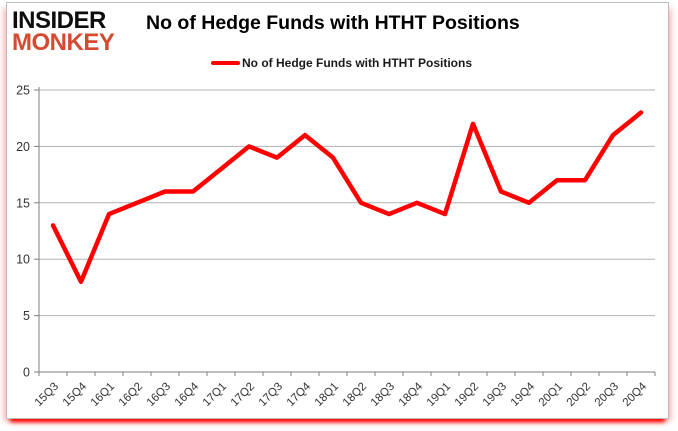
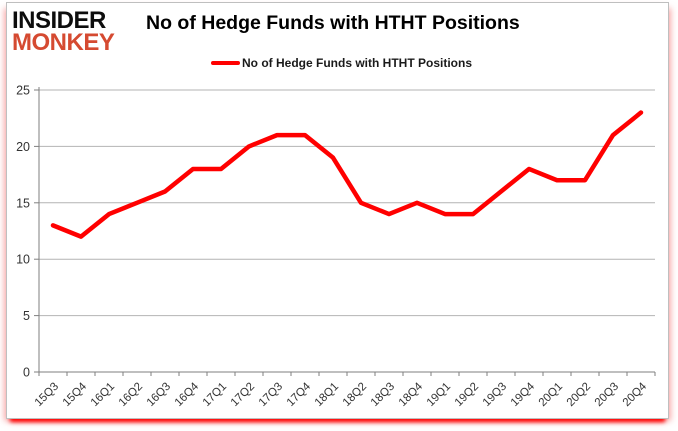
15Q4: 8 -> 12
16Q4: 16 -> 18
17Q3: 19 -> 21
19Q2: 22 -> 14
19Q4: 15 -> 18
